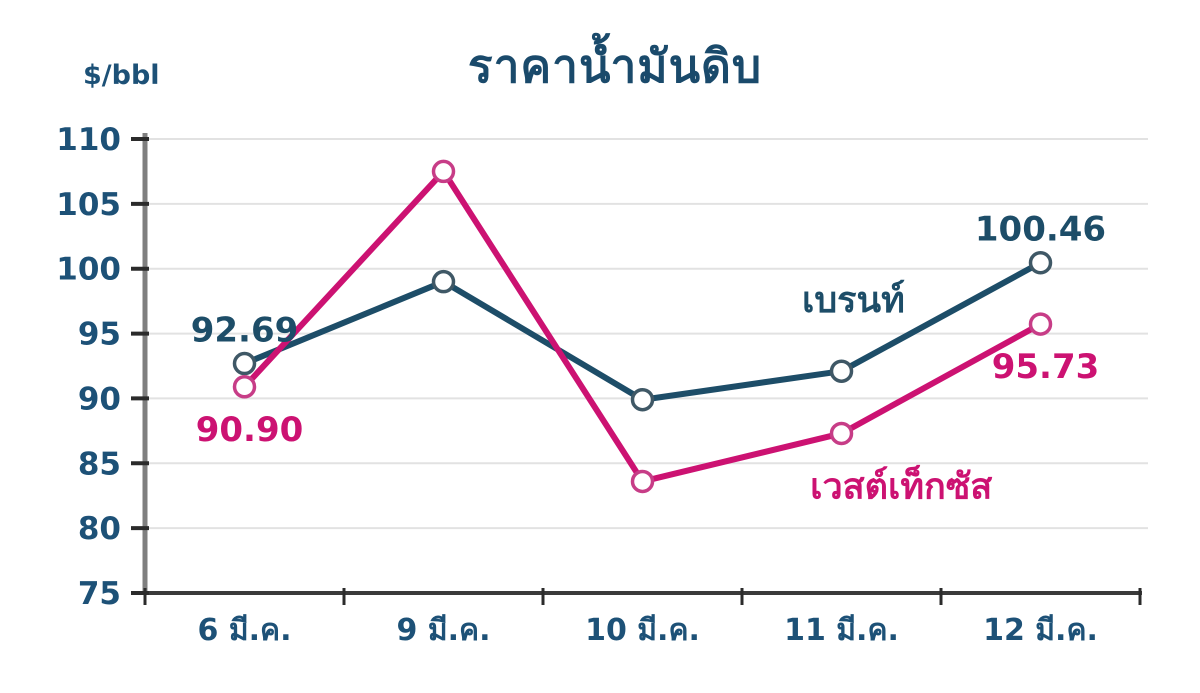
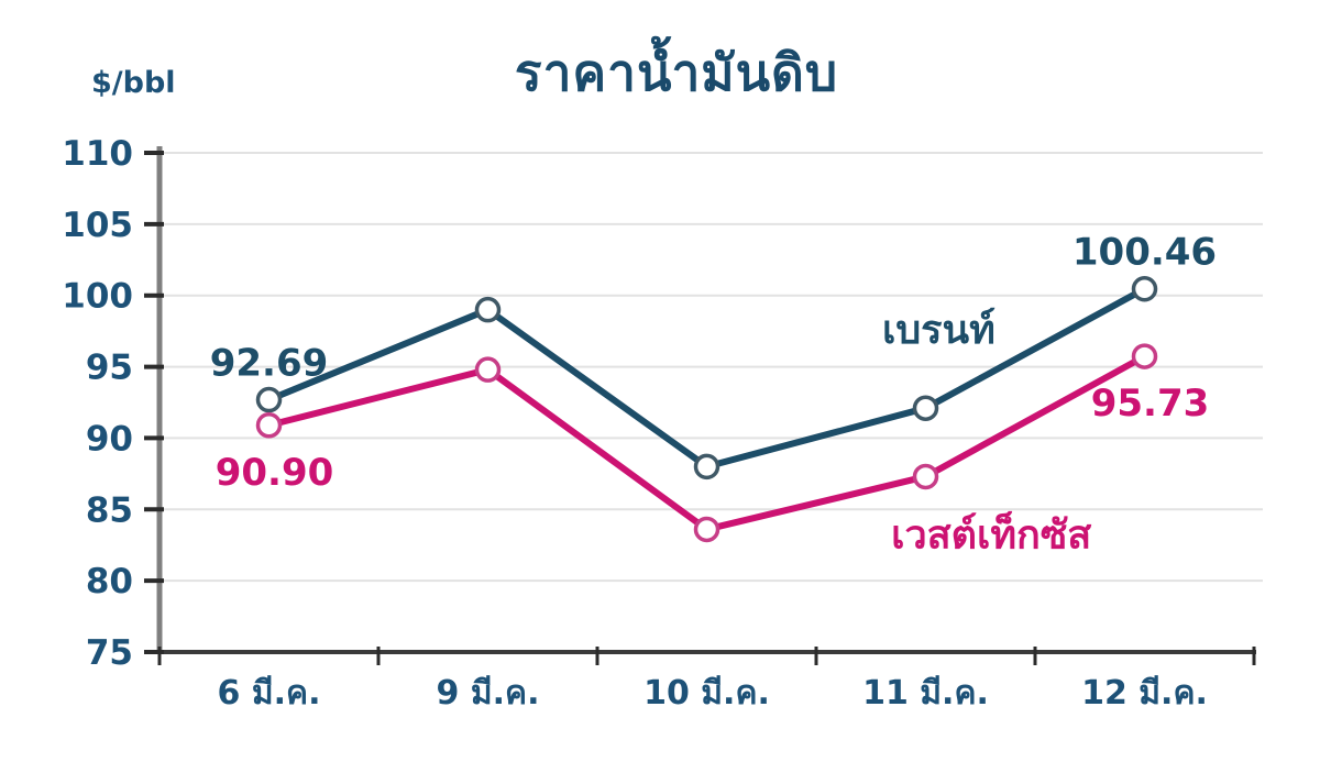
เวสต์เท็กซัส/9 มี.ค.: 107.5 -> 94.8
เบรนท์/10 มี.ค.: 89.9 -> 88.0
